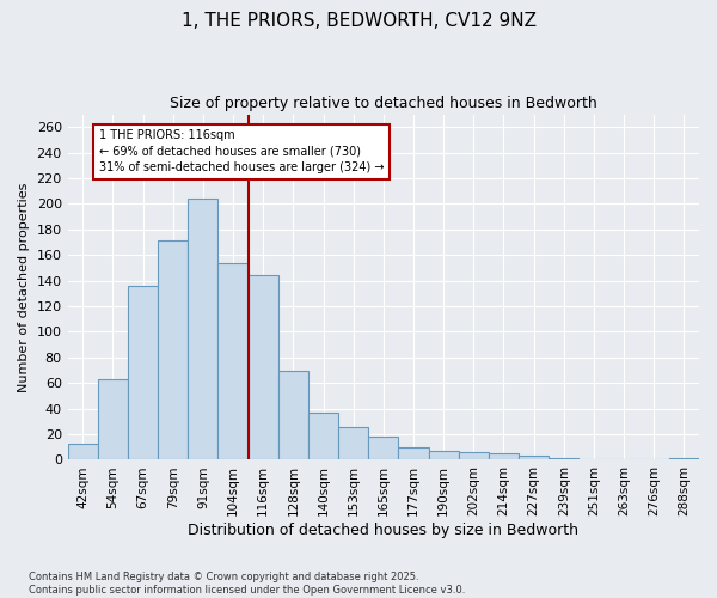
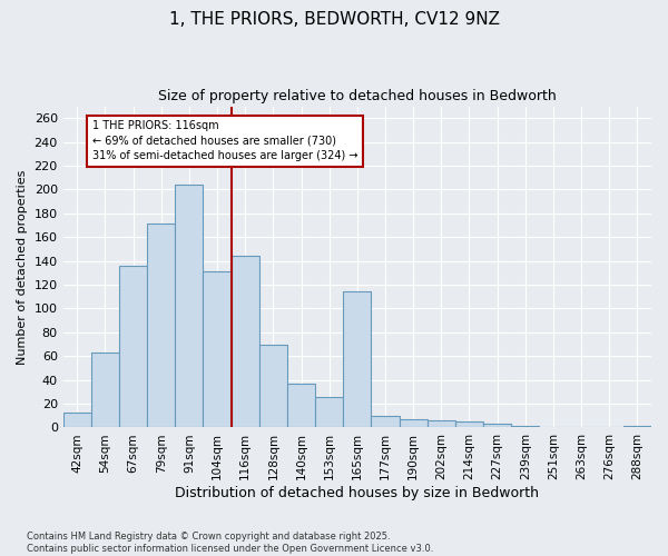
104sqm: 154 -> 131
165sqm: 18 -> 114
